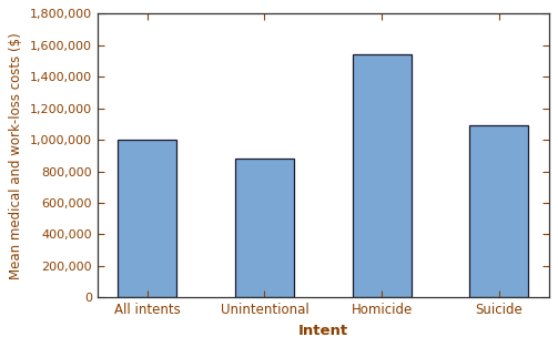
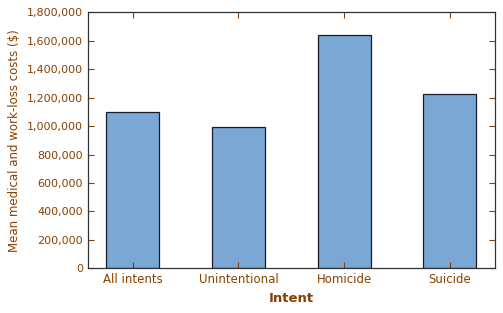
All intents: 1,000,000 -> 1,100,000
Unintentional: 880,000 -> 990,000
Homicide: 1,540,000 -> 1,640,000
Suicide: 1,090,000 -> 1,220,000
